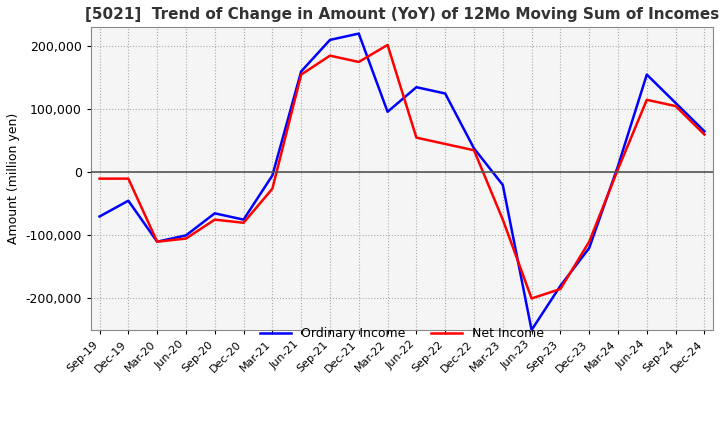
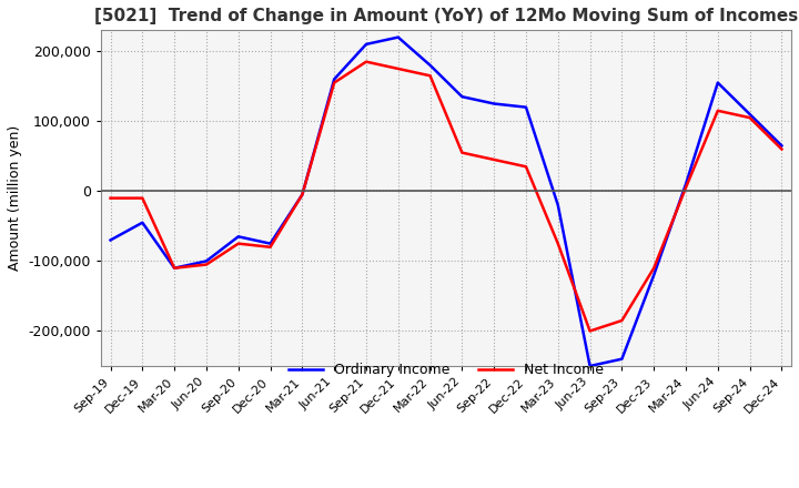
Net Income/Mar-21: -26,000 -> -5,000
Ordinary Income/Mar-22: 96,000 -> 180,000
Net Income/Mar-22: 202,000 -> 165,000
Ordinary Income/Dec-22: 38,000 -> 120,000
Ordinary Income/Sep-23: -180,000 -> -240,000
